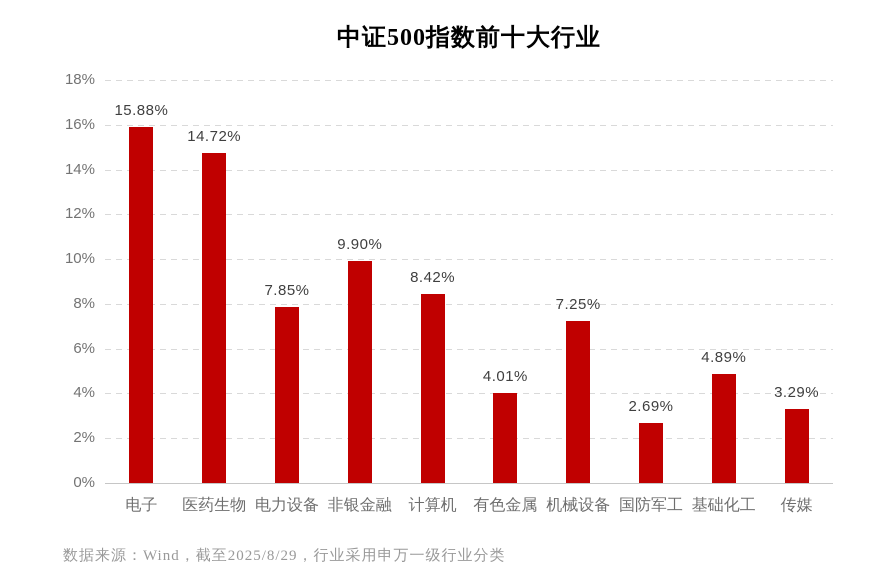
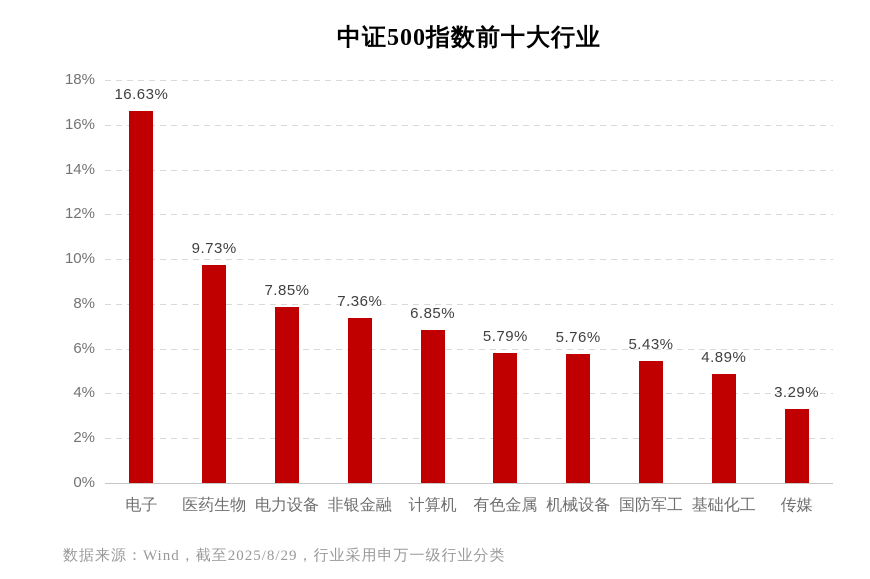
电子: 15.88% -> 16.63%
医药生物: 14.72% -> 9.73%
非银金融: 9.90% -> 7.36%
计算机: 8.42% -> 6.85%
有色金属: 4.01% -> 5.79%
机械设备: 7.25% -> 5.76%
国防军工: 2.69% -> 5.43%
